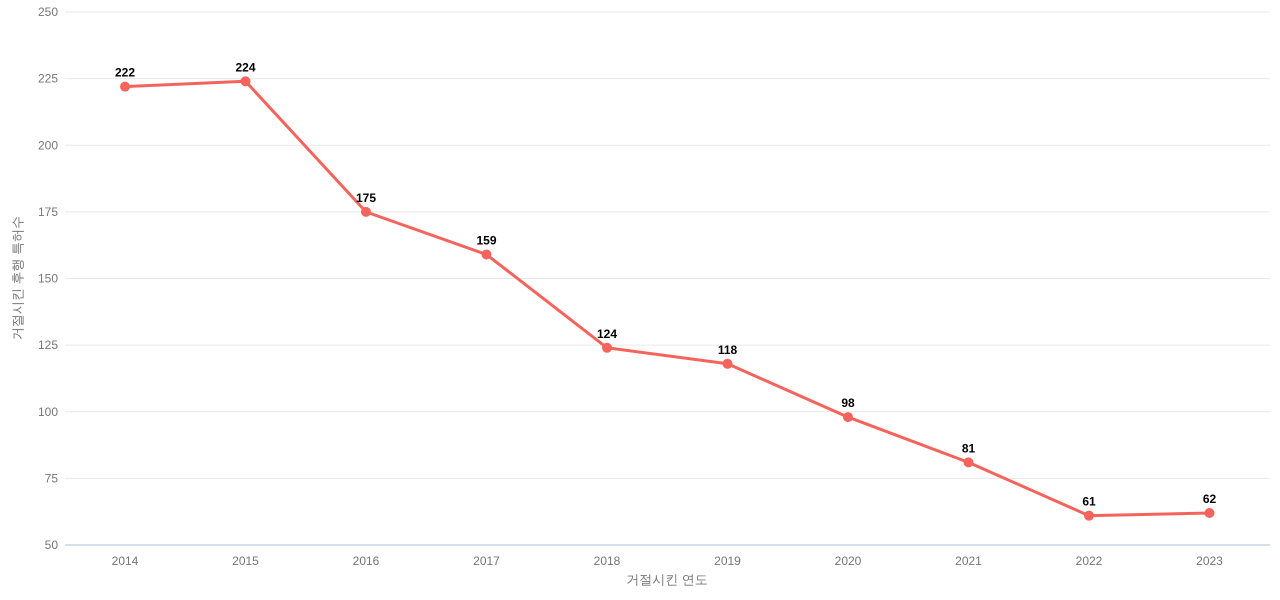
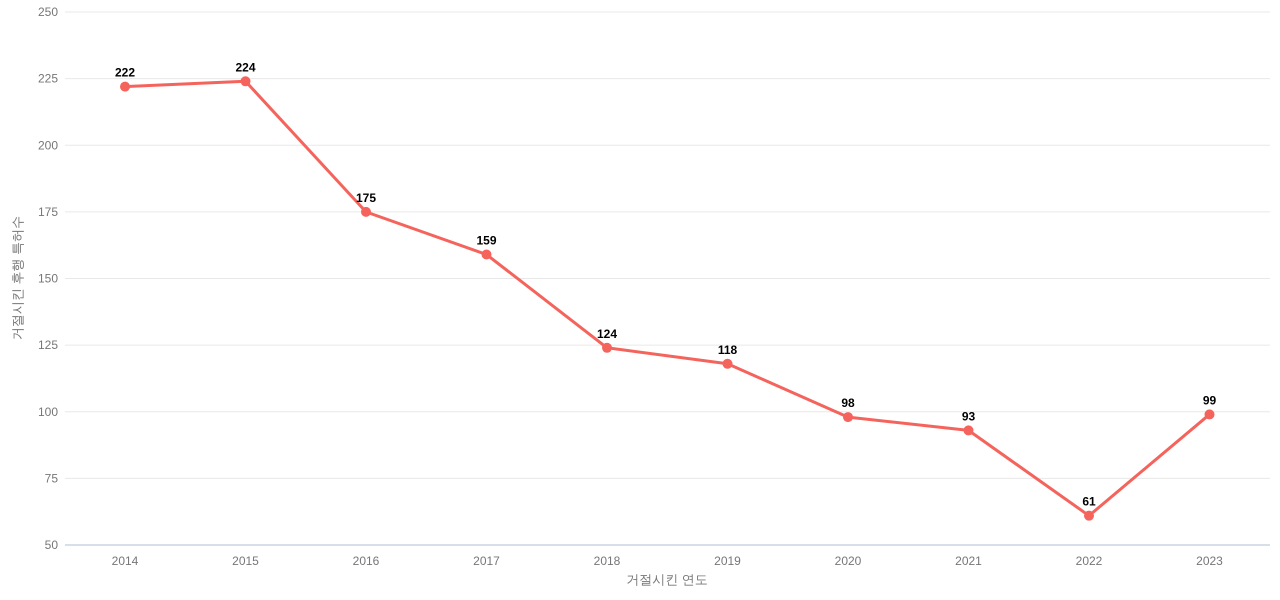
2021: 81 -> 93
2023: 62 -> 99
